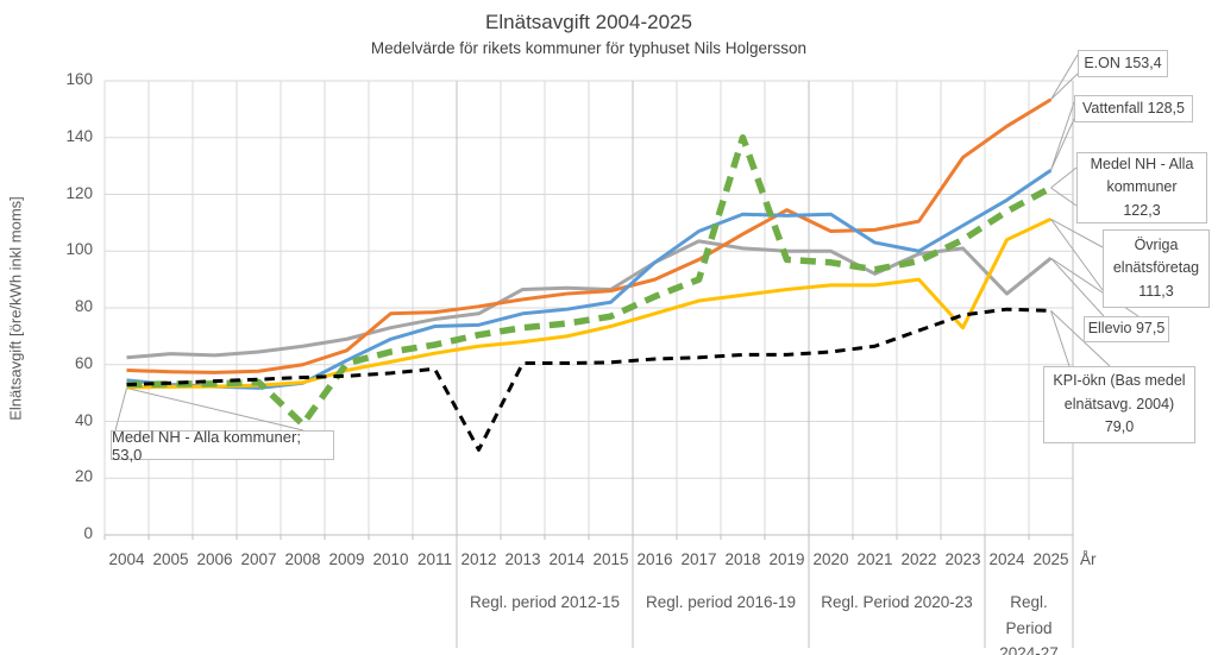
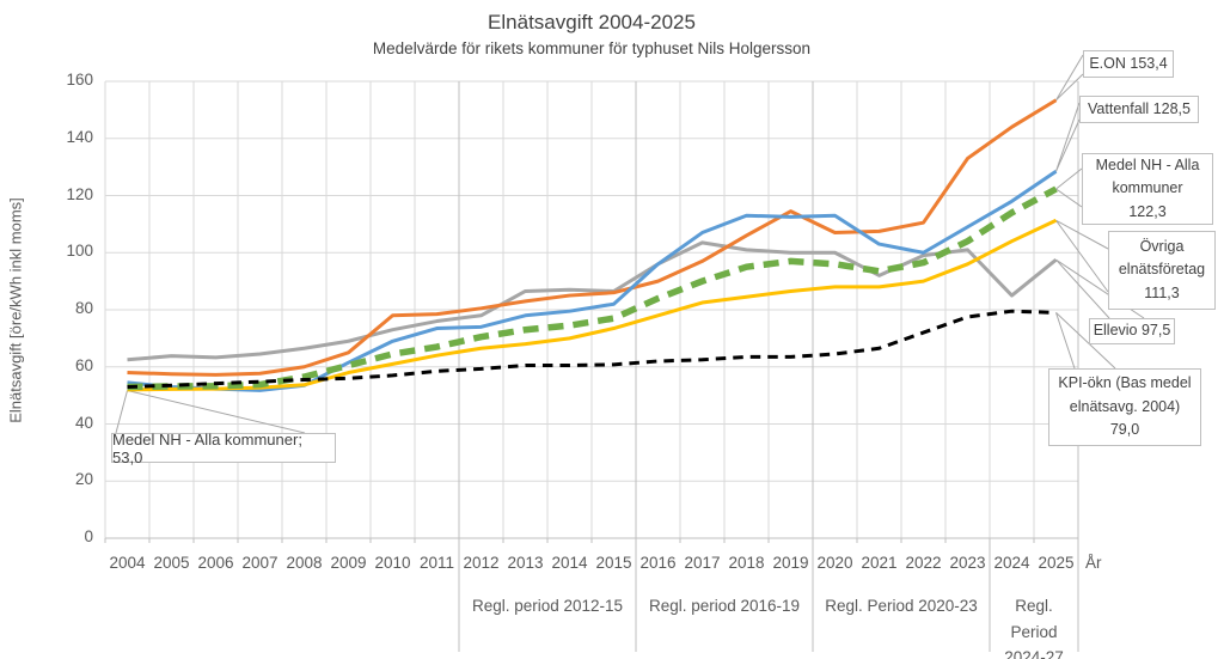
Medel NH - Alla kommuner/2008: 39 -> 56
KPI-ökn (Bas medel elnätsavg. 2004)/2012: 30 -> 59
Medel NH - Alla kommuner/2018: 140 -> 95
Övriga elnätsföretag/2023: 73 -> 96
